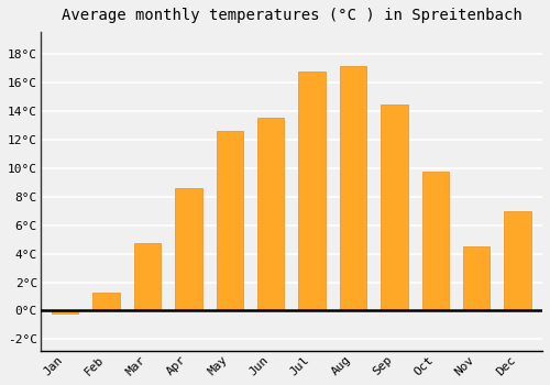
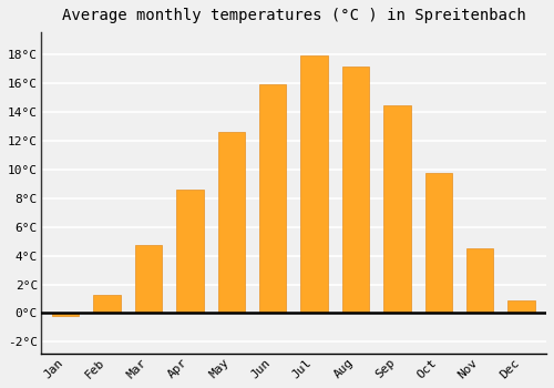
Jun: 13.5°C -> 15.9°C
Jul: 16.7°C -> 17.9°C
Dec: 7.0°C -> 0.9°C
